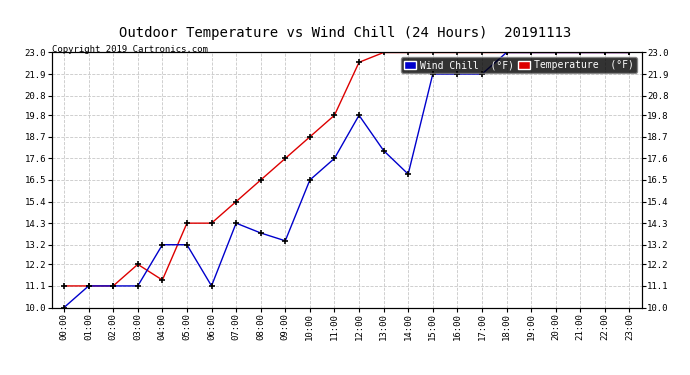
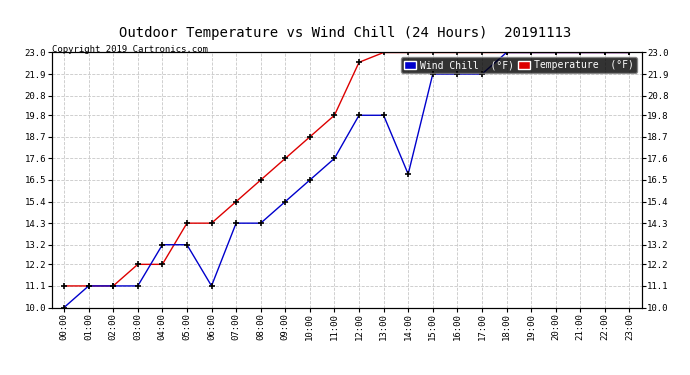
Temperature (°F)/04:00: 11.4 -> 12.2
Wind Chill (°F)/08:00: 13.8 -> 14.3
Wind Chill (°F)/09:00: 13.4 -> 15.4
Wind Chill (°F)/13:00: 18.0 -> 19.8
